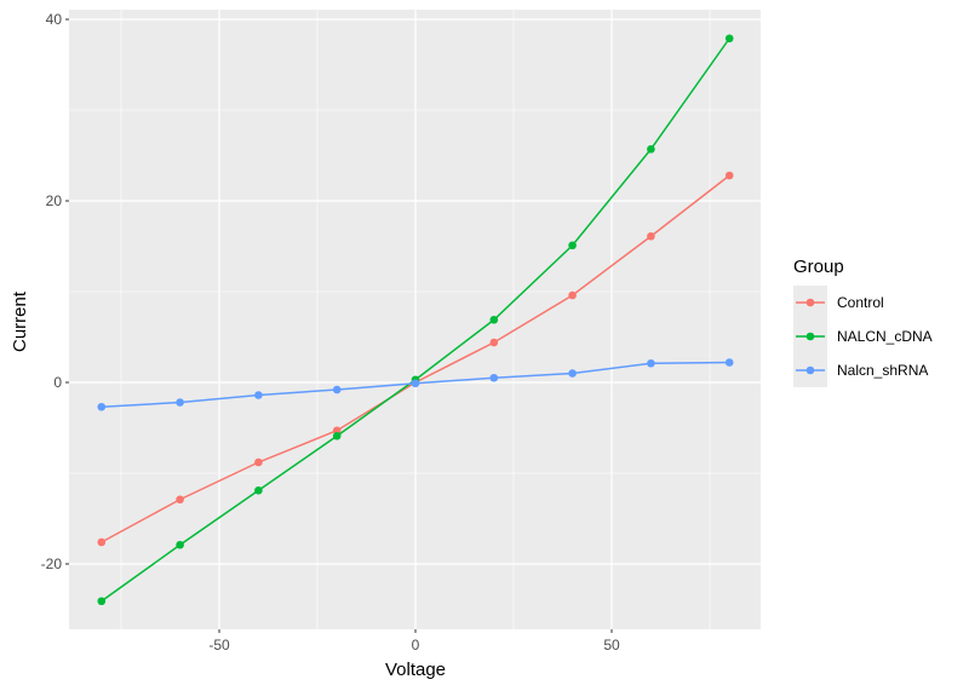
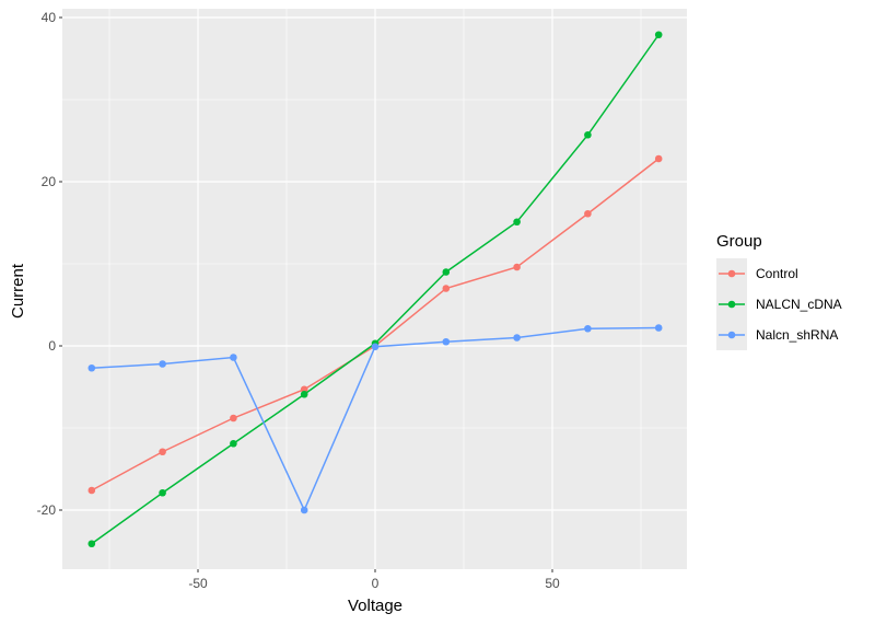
Nalcn_shRNA/-20: -1 -> -20
Control/20: 4 -> 7
NALCN_cDNA/20: 7 -> 9
